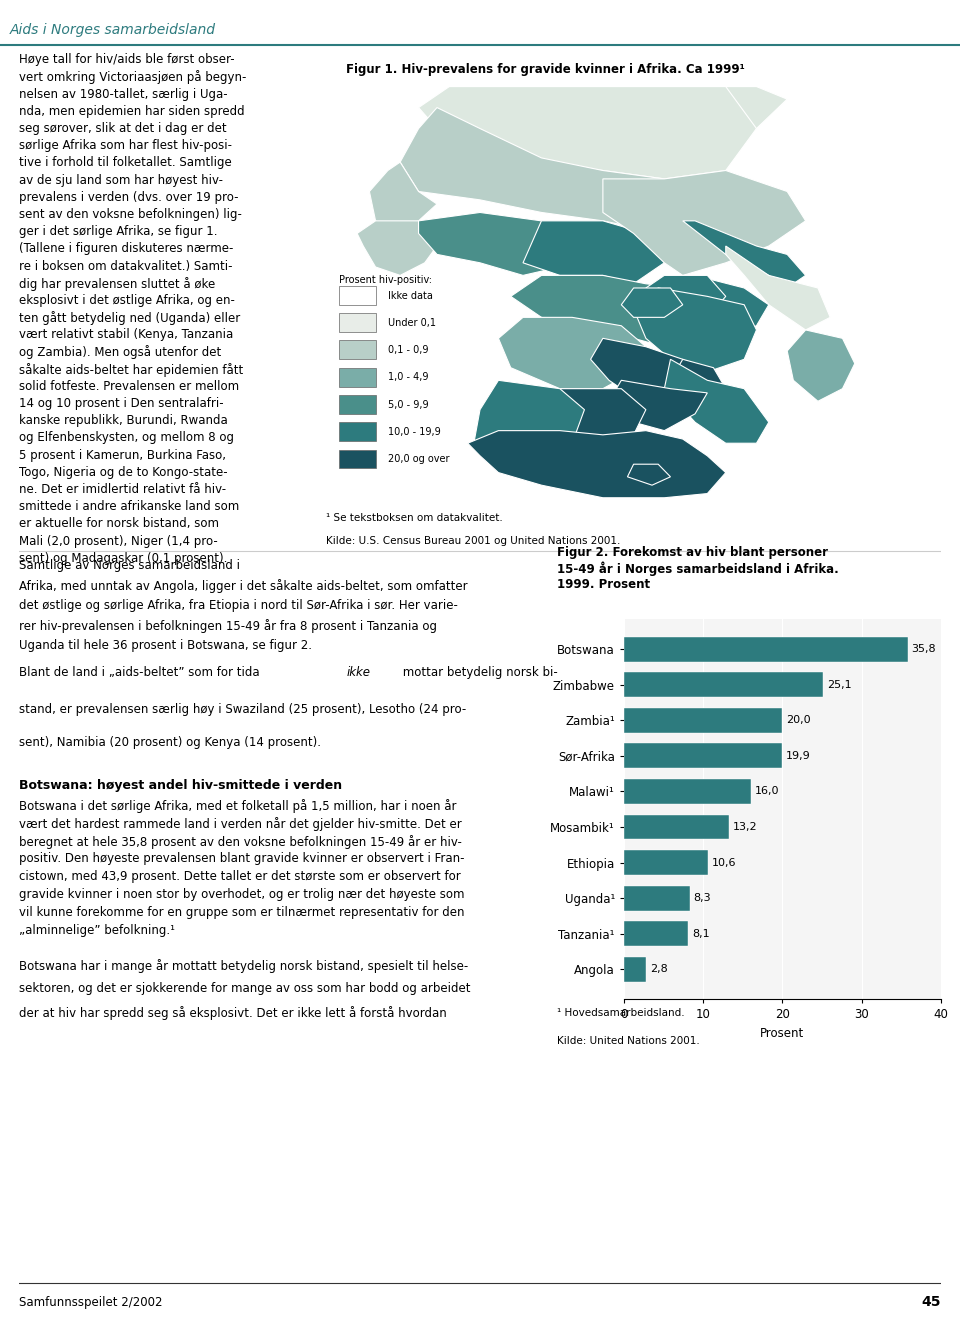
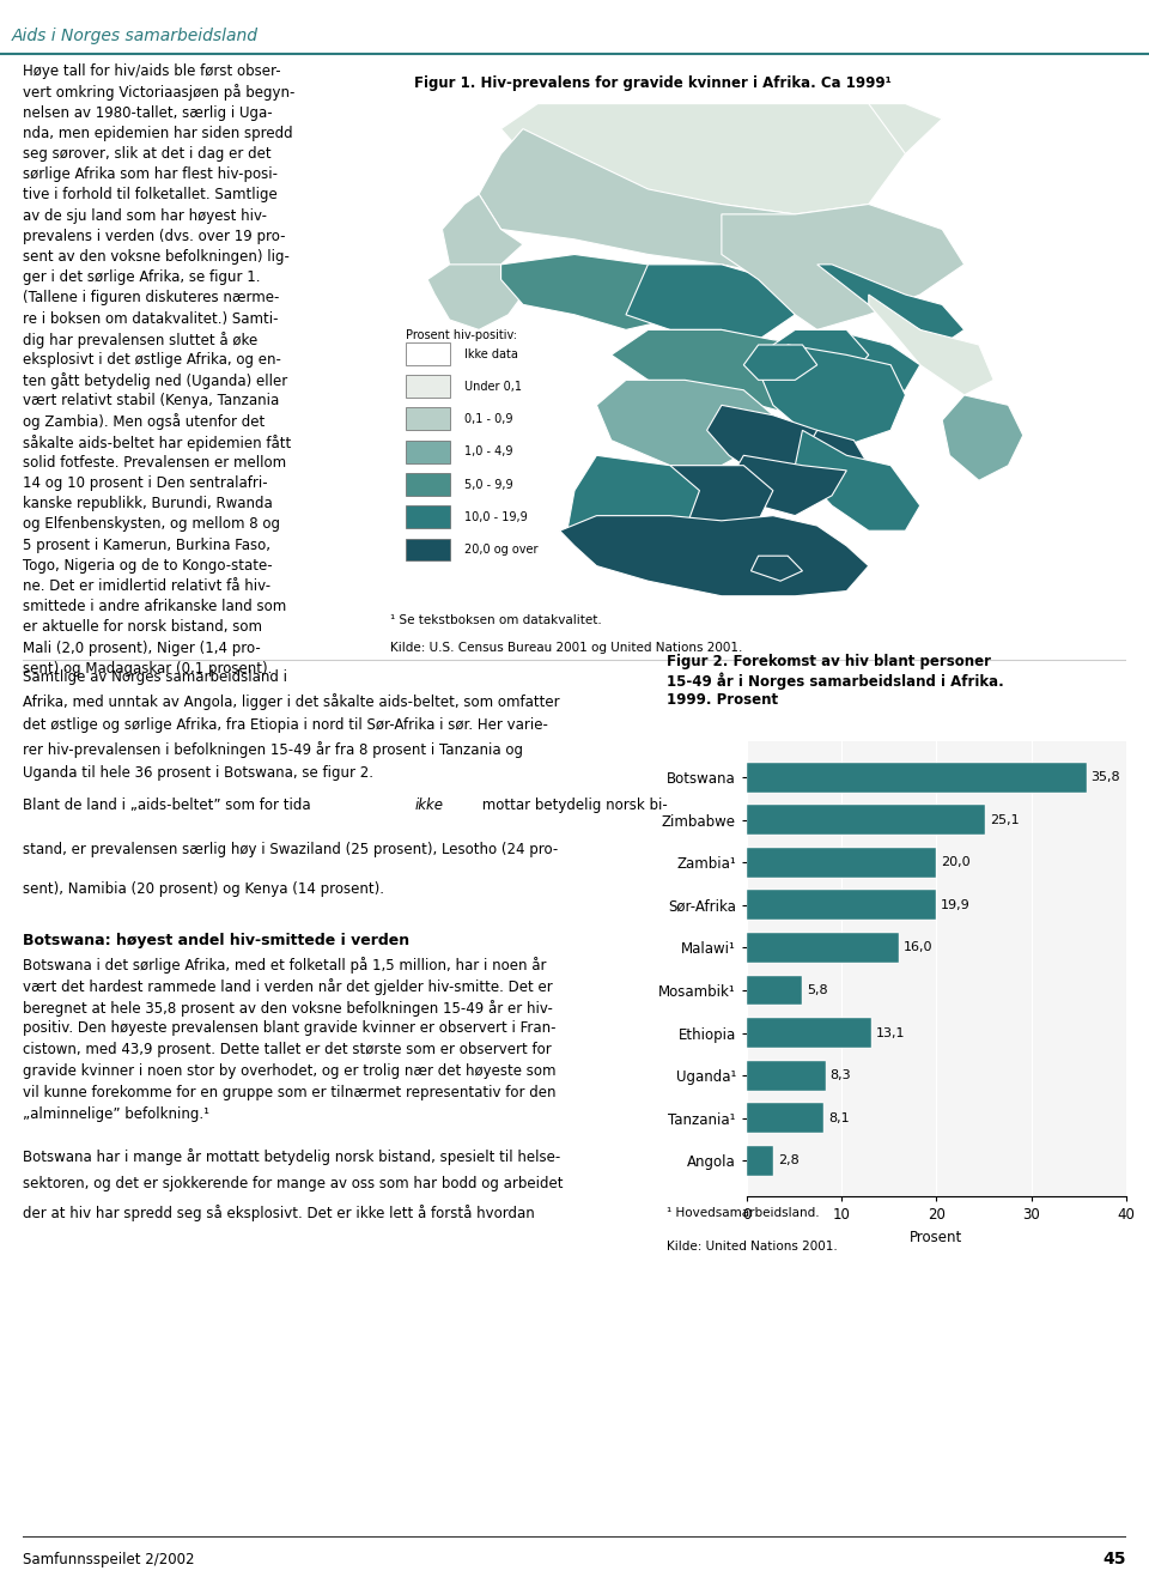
Mosambik¹: 13,2 -> 5,8
Ethiopia: 10,6 -> 13,1
